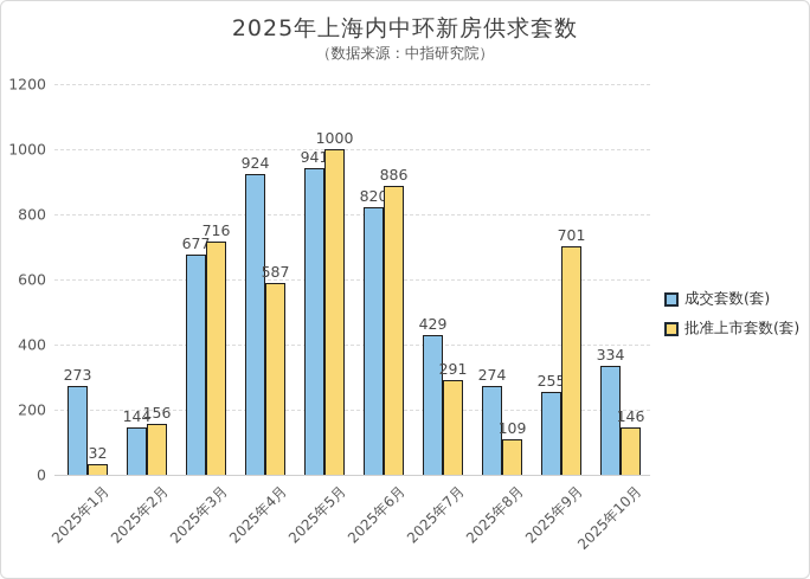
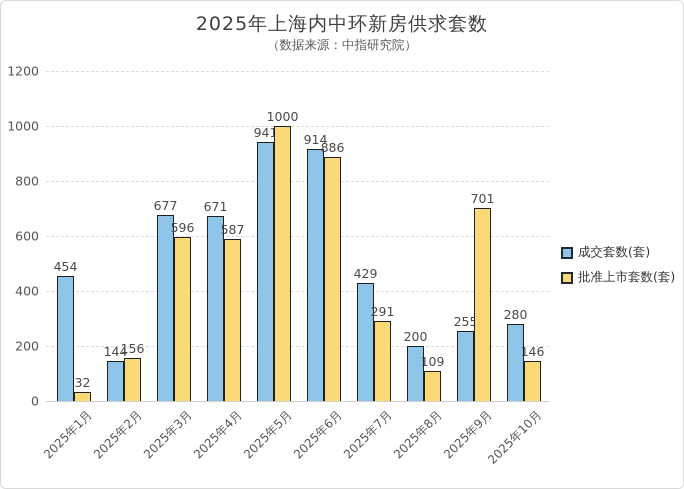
成交套数(套)/2025年1月: 273 -> 454
批准上市套数(套)/2025年3月: 716 -> 596
成交套数(套)/2025年4月: 924 -> 671
成交套数(套)/2025年6月: 820 -> 914
成交套数(套)/2025年8月: 274 -> 200
成交套数(套)/2025年10月: 334 -> 280
